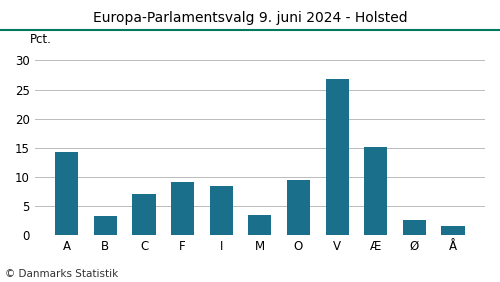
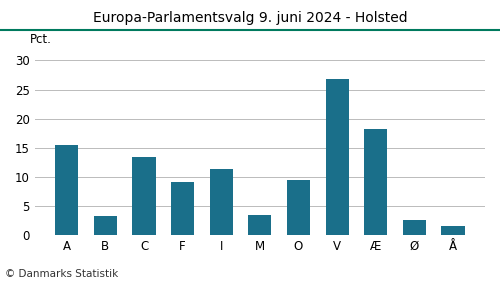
A: 14.3 -> 15.4
C: 7.0 -> 13.4
I: 8.4 -> 11.4
Æ: 15.2 -> 18.2
